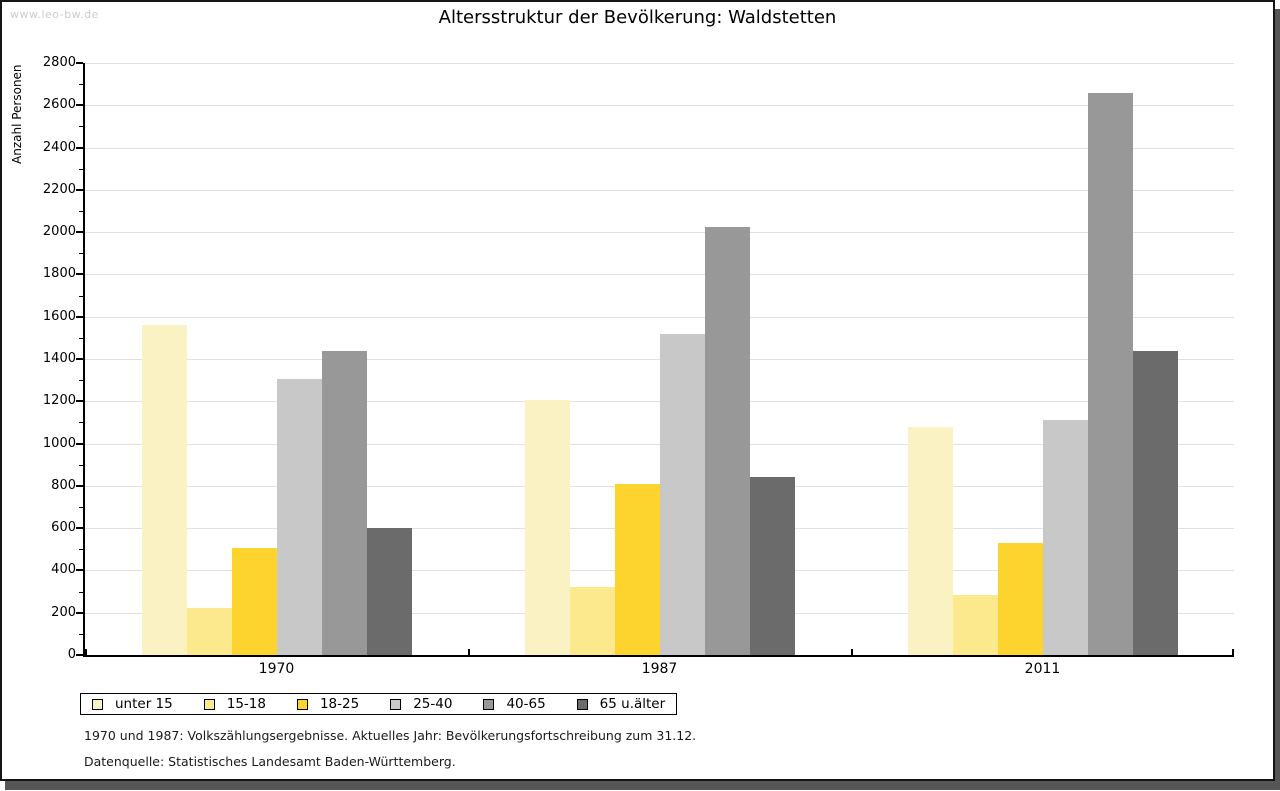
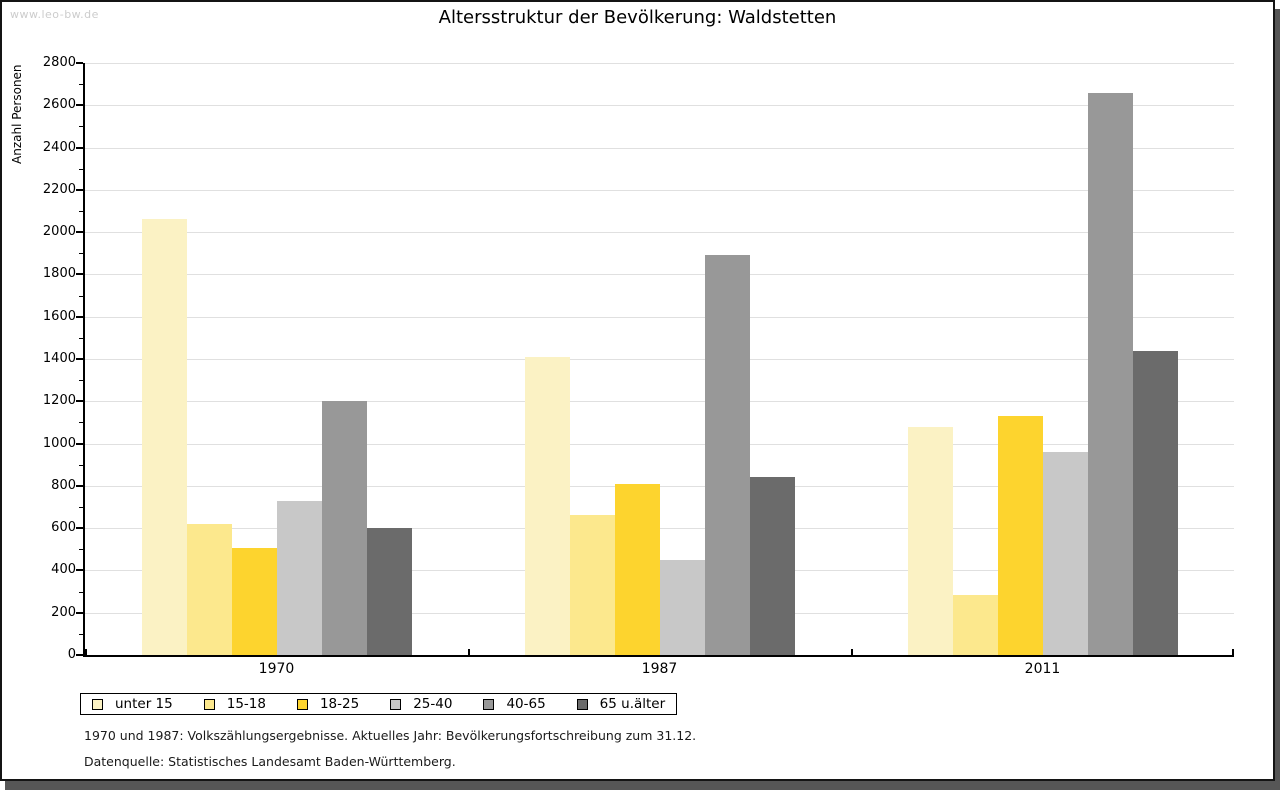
unter 15/1970: 1560 -> 2060
15-18/1970: 220 -> 620
25-40/1970: 1300 -> 730
40-65/1970: 1440 -> 1200
unter 15/1987: 1200 -> 1410
15-18/1987: 320 -> 660
25-40/1987: 1520 -> 450
40-65/1987: 2020 -> 1890
18-25/2011: 530 -> 1130
25-40/2011: 1110 -> 960
